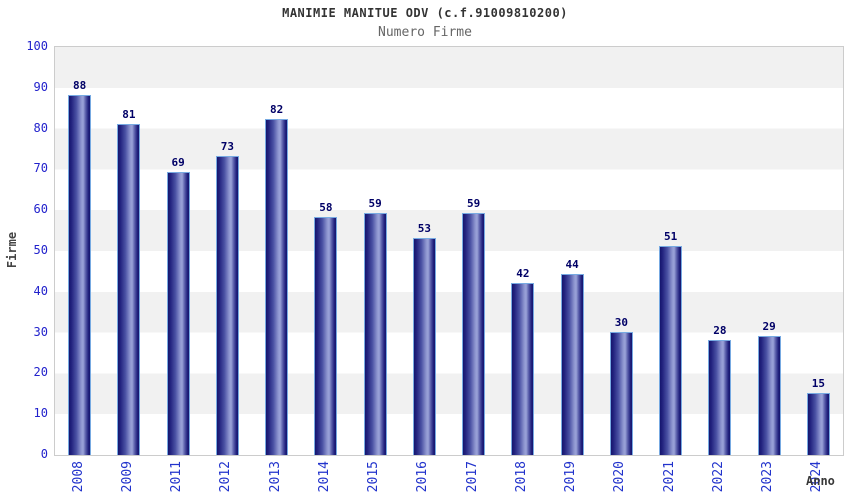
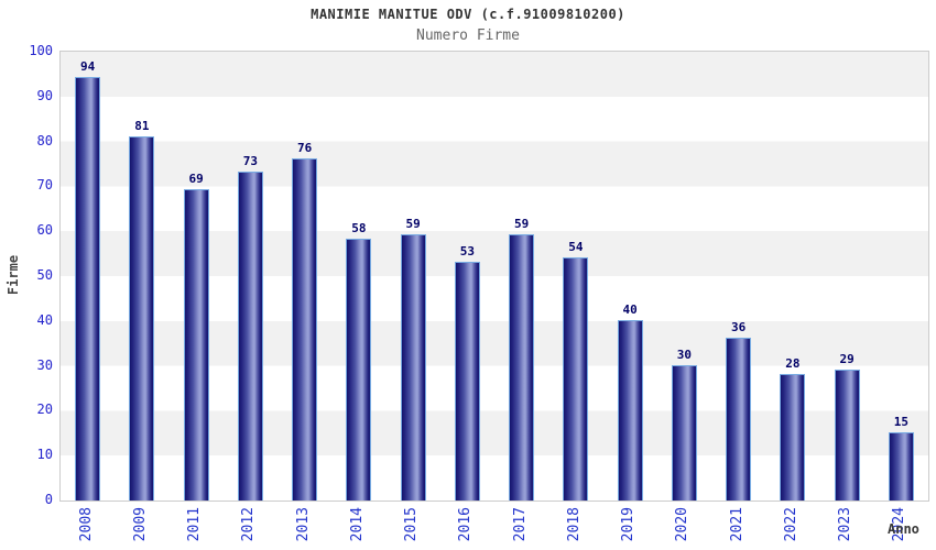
2008: 88 -> 94
2013: 82 -> 76
2018: 42 -> 54
2019: 44 -> 40
2021: 51 -> 36
